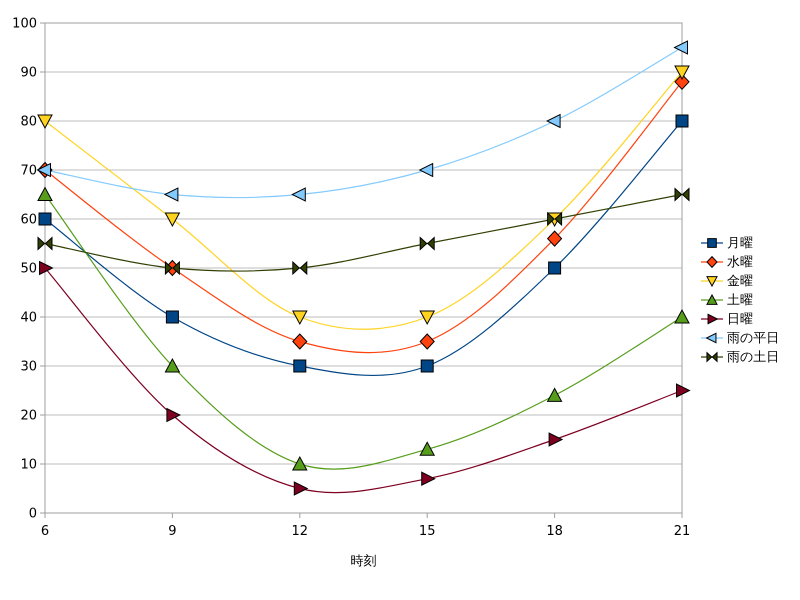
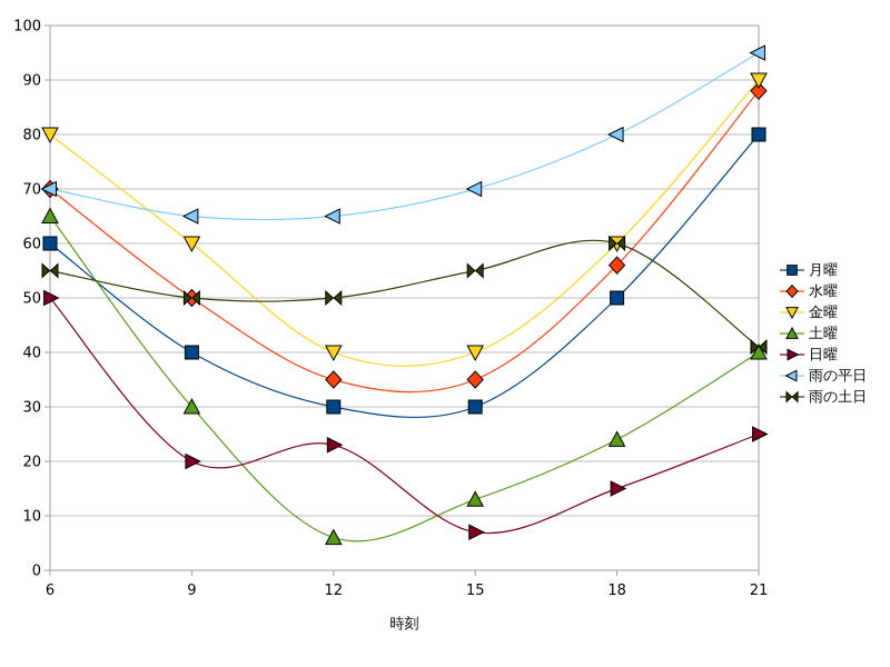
土曜/12: 10 -> 6
日曜/12: 5 -> 23
雨の土日/21: 65 -> 41
